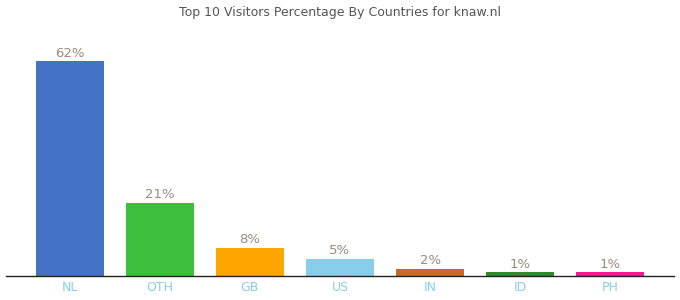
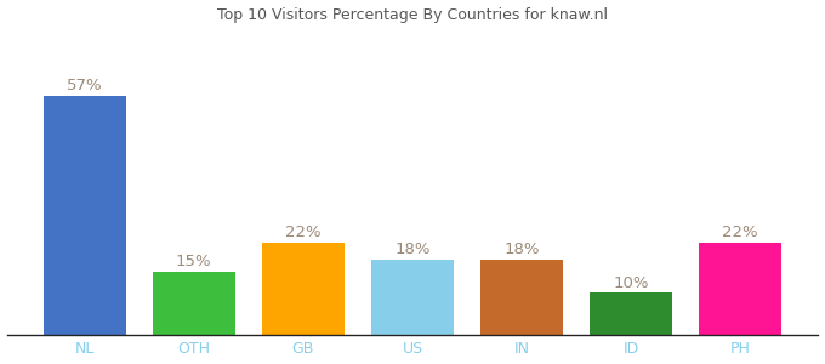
NL: 62% -> 57%
OTH: 21% -> 15%
GB: 8% -> 22%
US: 5% -> 18%
IN: 2% -> 18%
ID: 1% -> 10%
PH: 1% -> 22%
